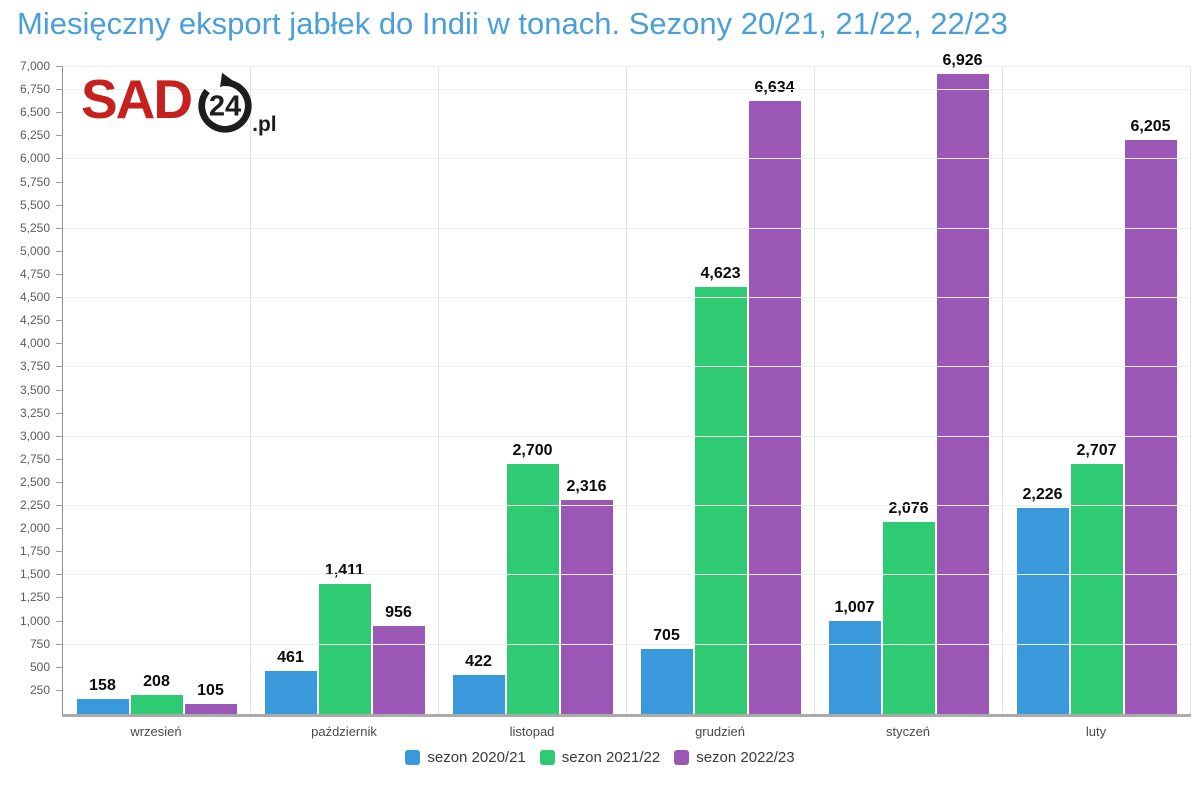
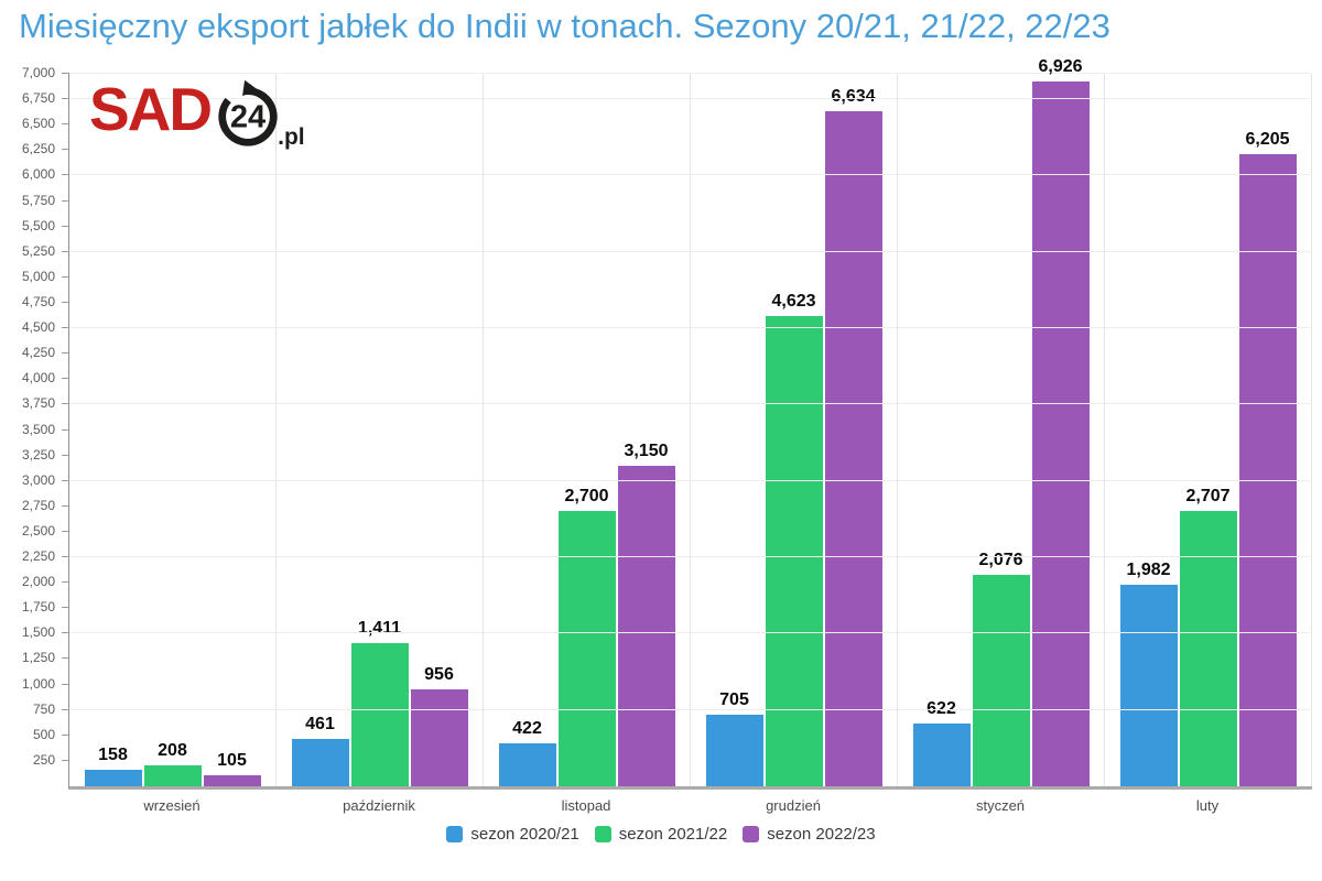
sezon 2022/23/listopad: 2,316 -> 3,150
sezon 2020/21/styczeń: 1,007 -> 622
sezon 2020/21/luty: 2,226 -> 1,982
